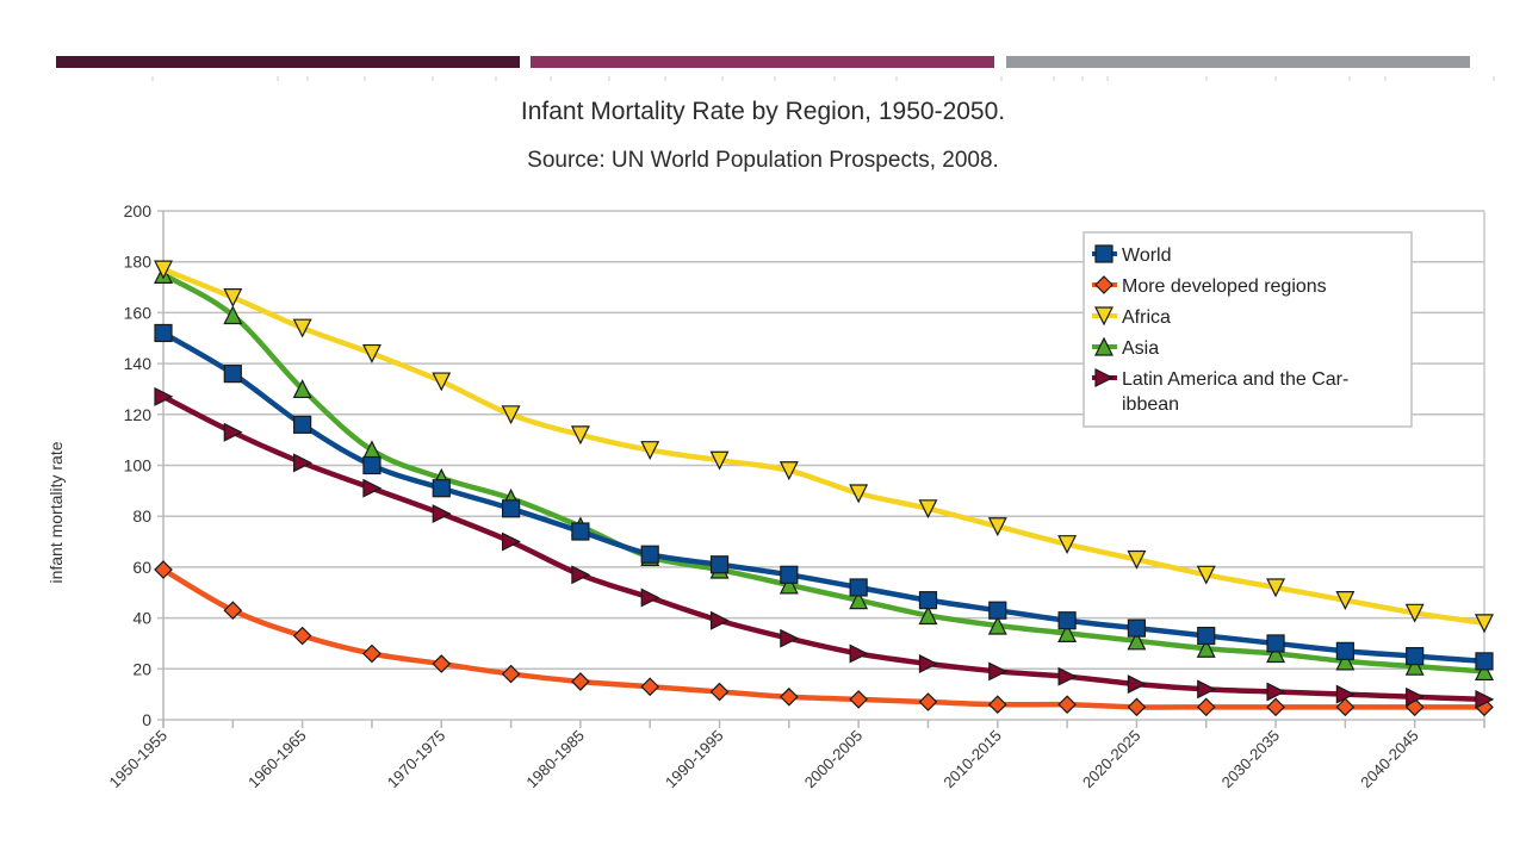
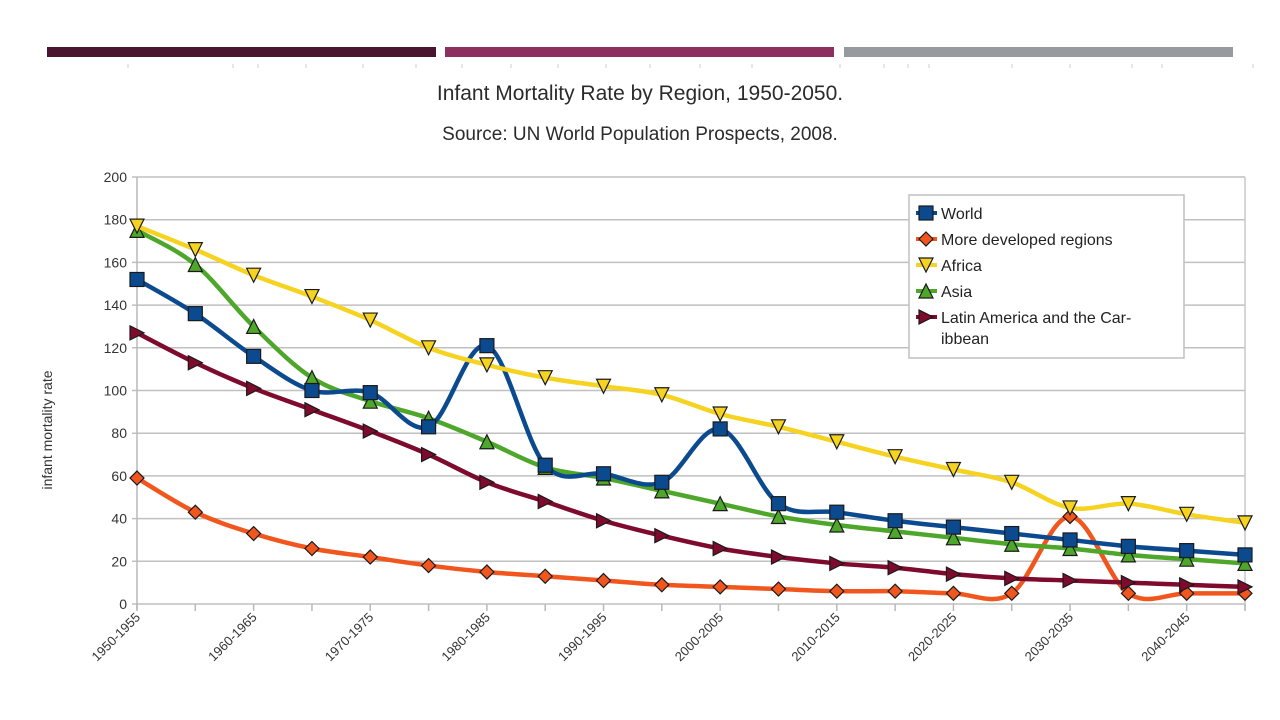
World/1970-1975: 91 -> 99
World/1980-1985: 74 -> 121
World/2000-2005: 52 -> 82
More developed regions/2030-2035: 5 -> 41
Africa/2030-2035: 52 -> 45
